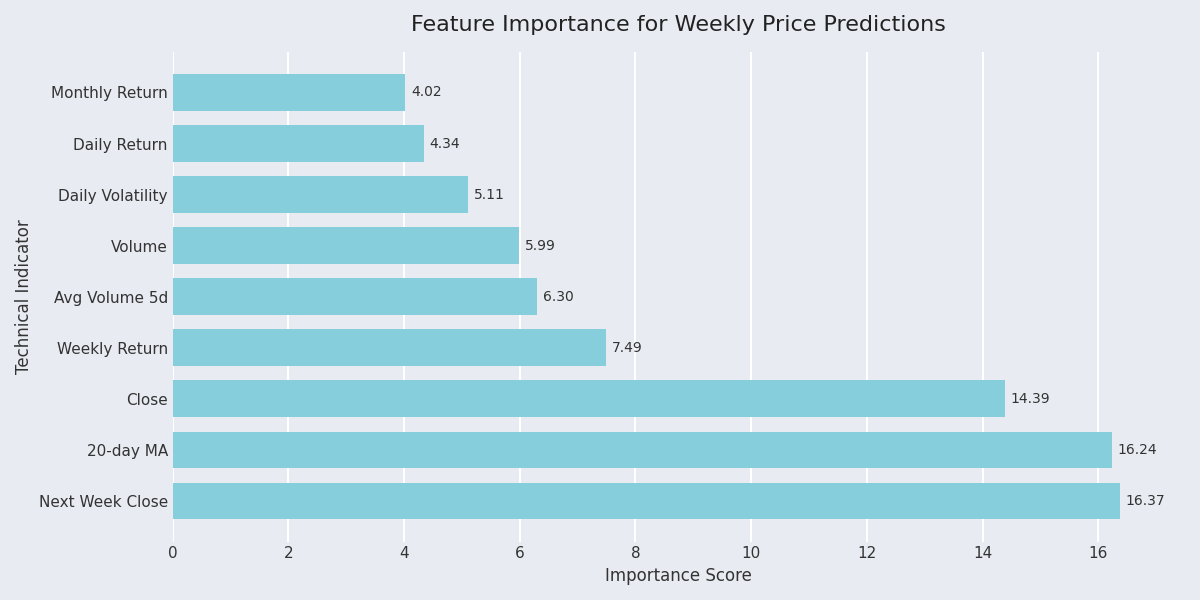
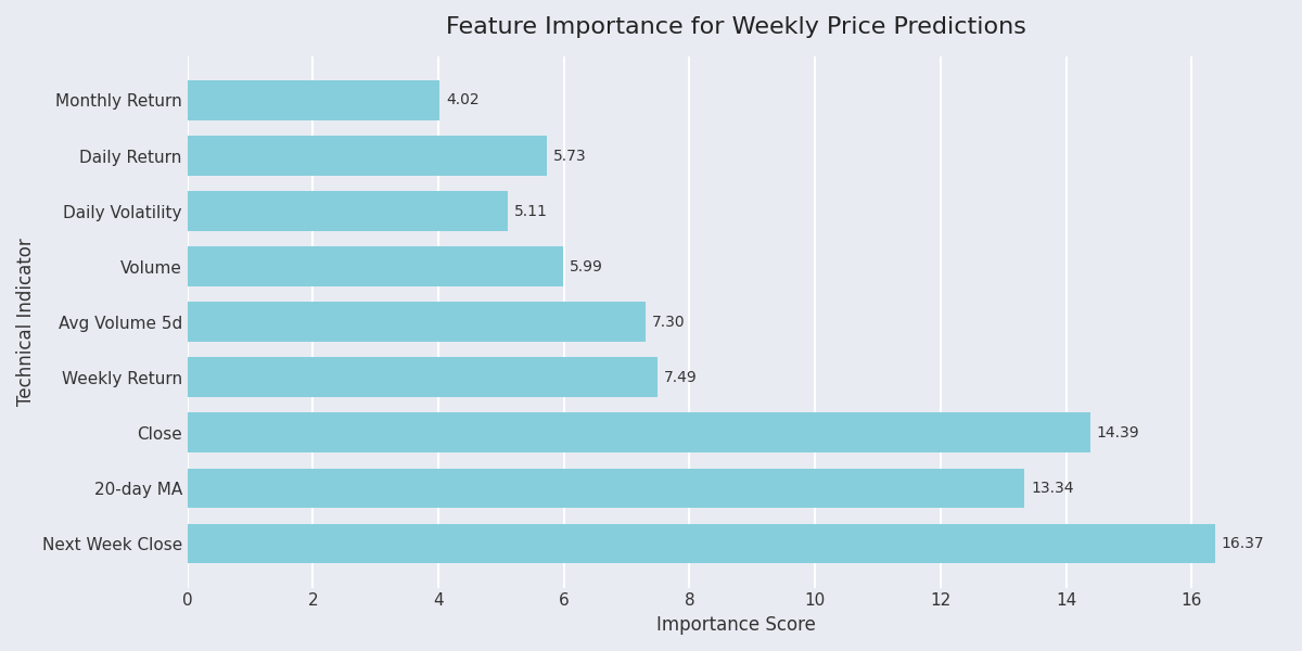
Daily Return: 4.34 -> 5.73
Avg Volume 5d: 6.30 -> 7.30
20-day MA: 16.24 -> 13.34
